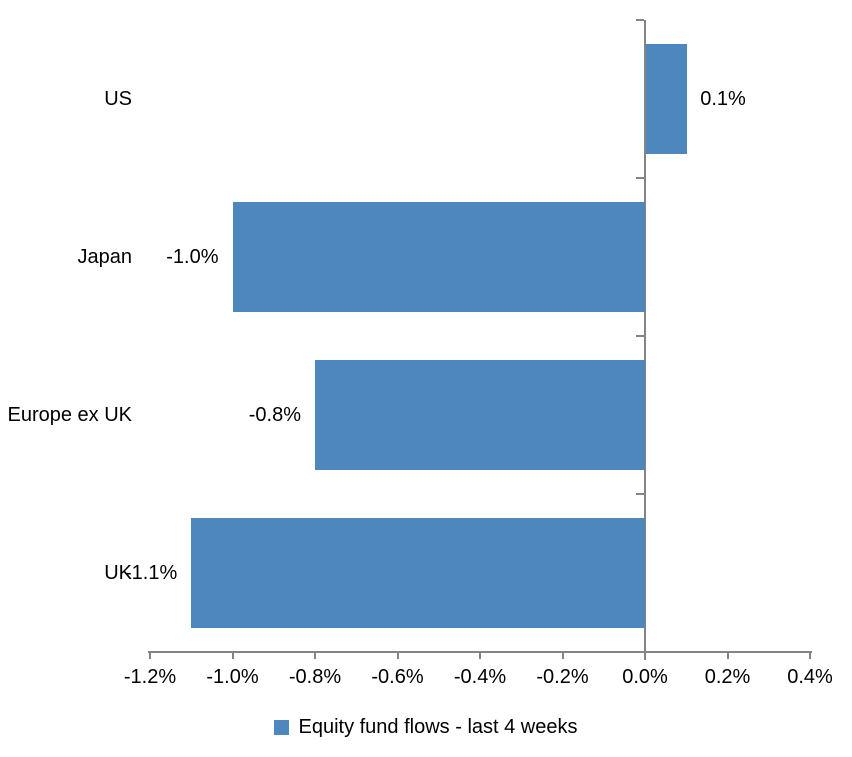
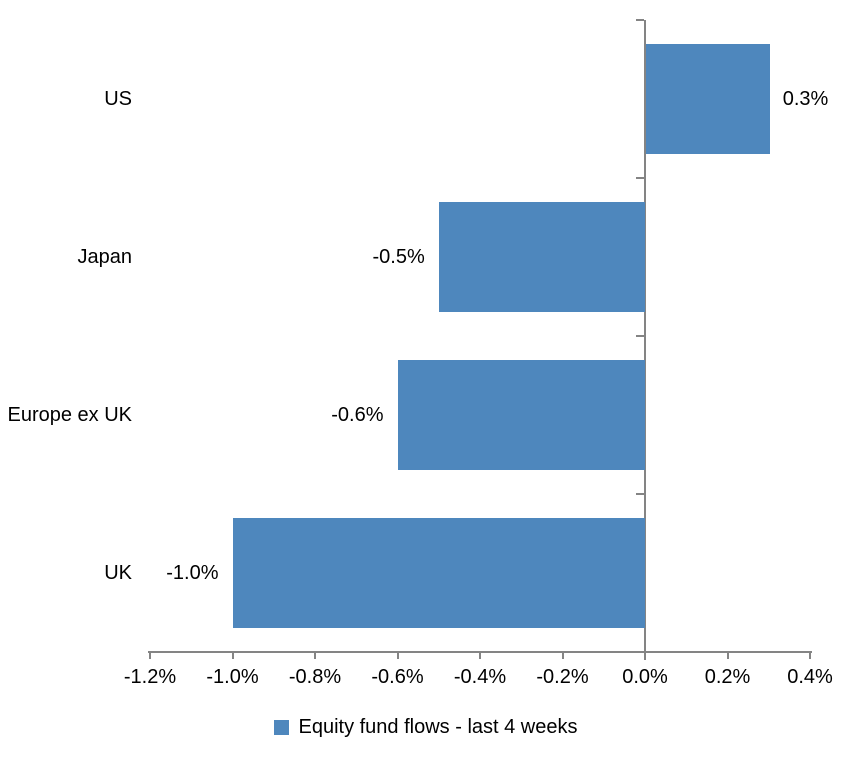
US: 0.1% -> 0.3%
Japan: -1.0% -> -0.5%
Europe ex UK: -0.8% -> -0.6%
UK: -1.1% -> -1.0%
